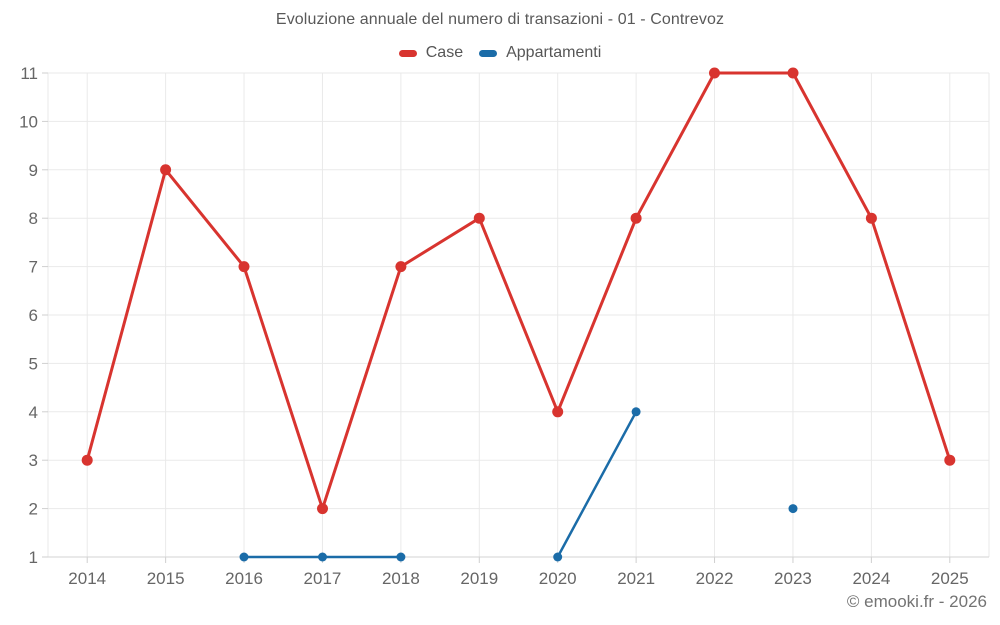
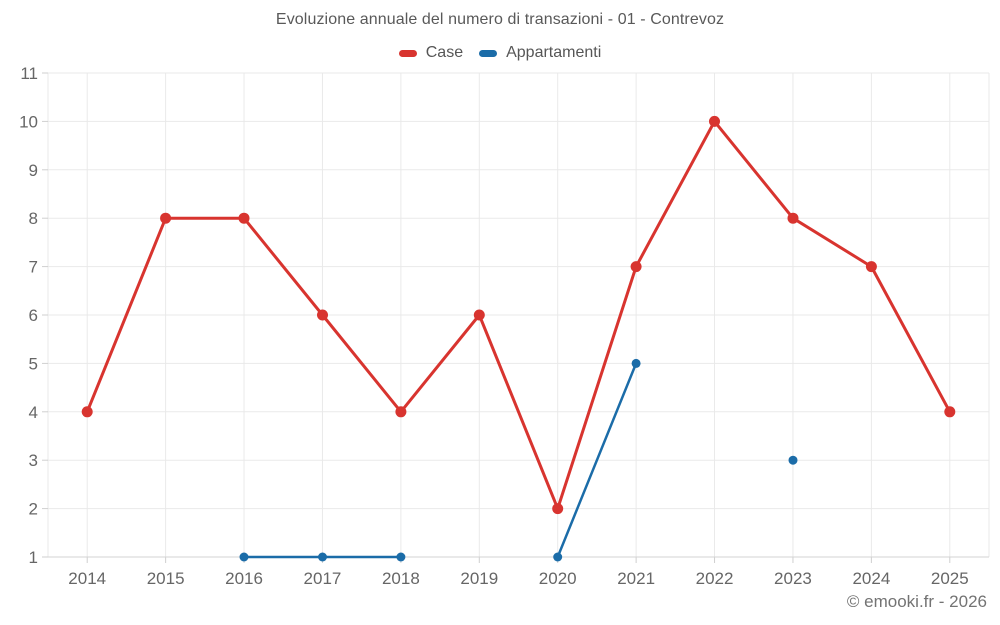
Case/2014: 3 -> 4
Case/2015: 9 -> 8
Case/2016: 7 -> 8
Case/2017: 2 -> 6
Case/2018: 7 -> 4
Case/2019: 8 -> 6
Case/2020: 4 -> 2
Case/2021: 8 -> 7
Appartamenti/2021: 4 -> 5
Case/2022: 11 -> 10
Case/2023: 11 -> 8
Appartamenti/2023: 2 -> 3
Case/2024: 8 -> 7
Case/2025: 3 -> 4
